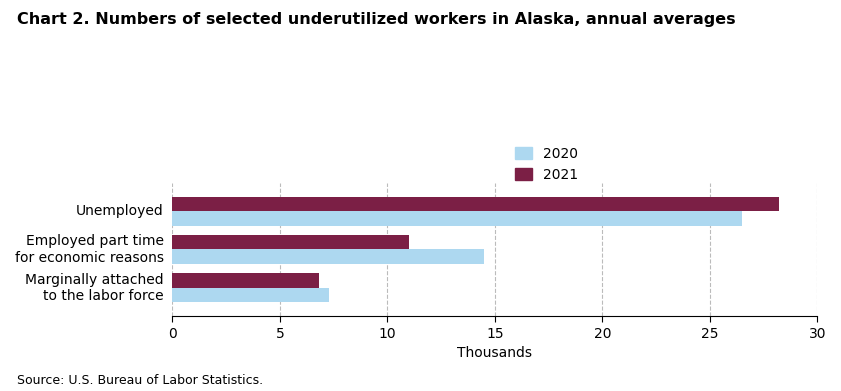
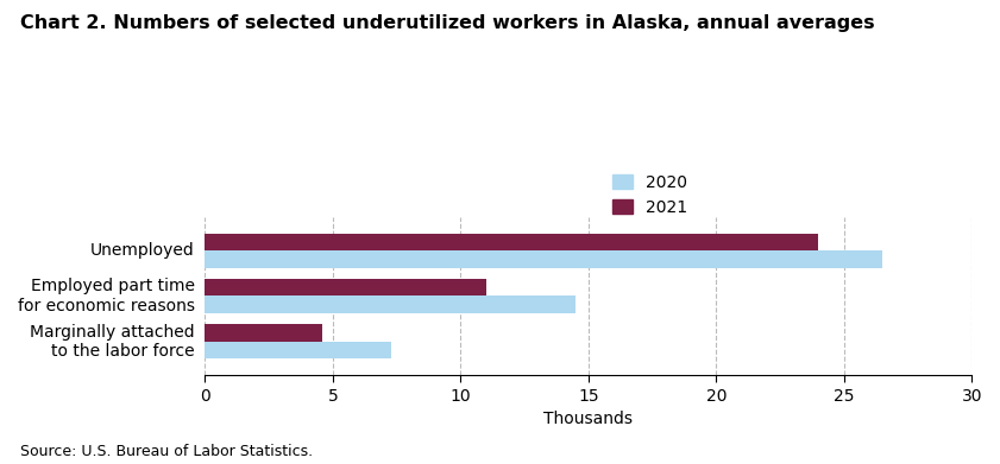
2021/Unemployed: 28.2 -> 24.0
2021/Marginally attached to the labor force: 6.8 -> 4.6
